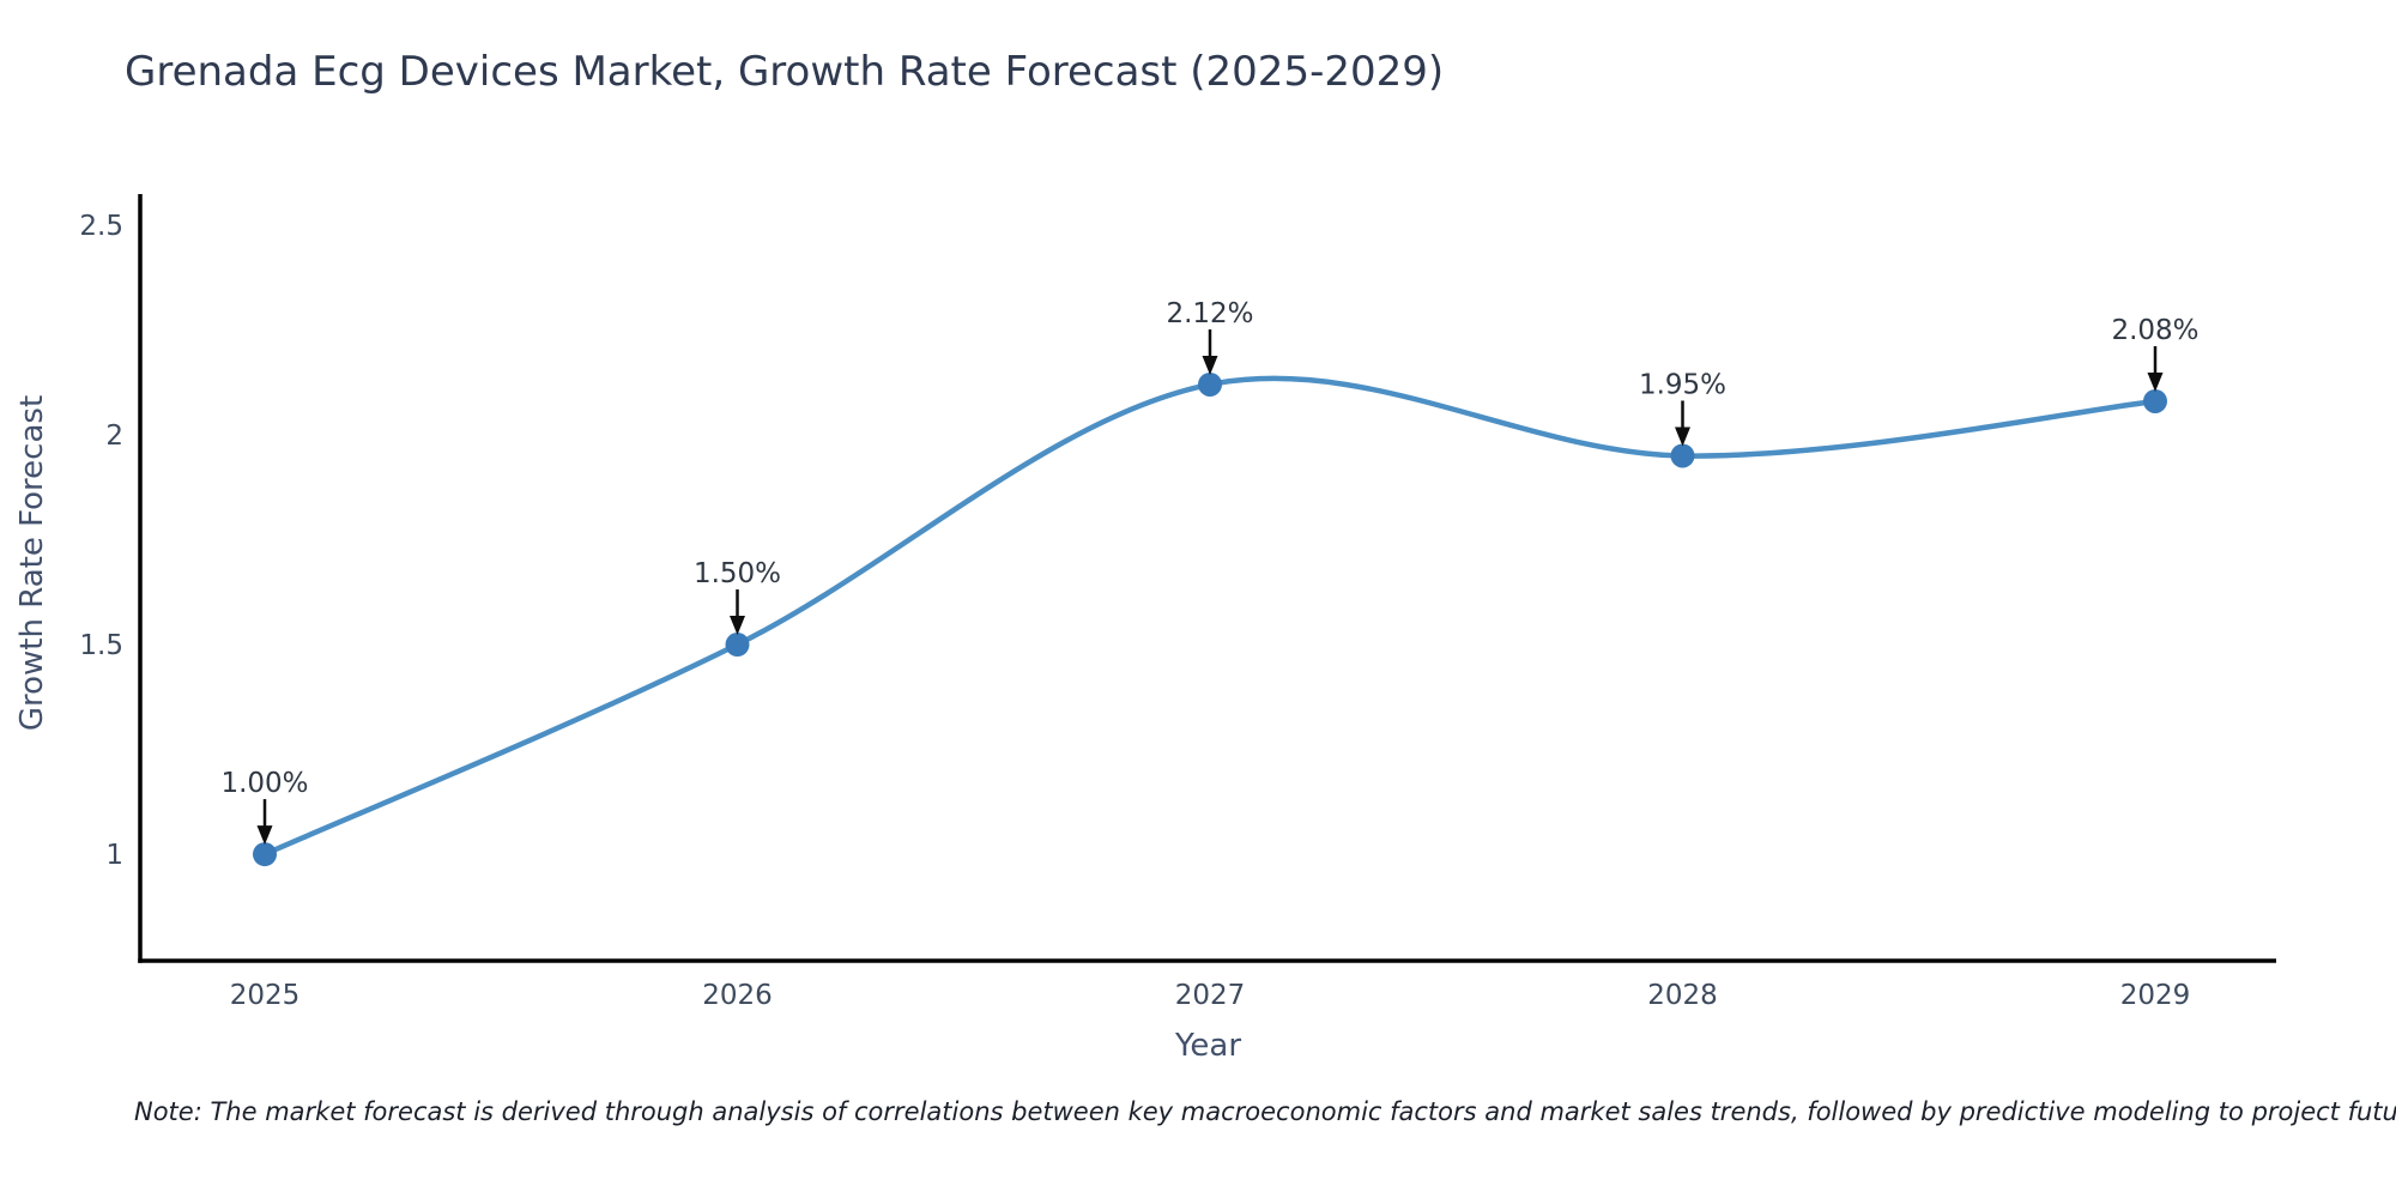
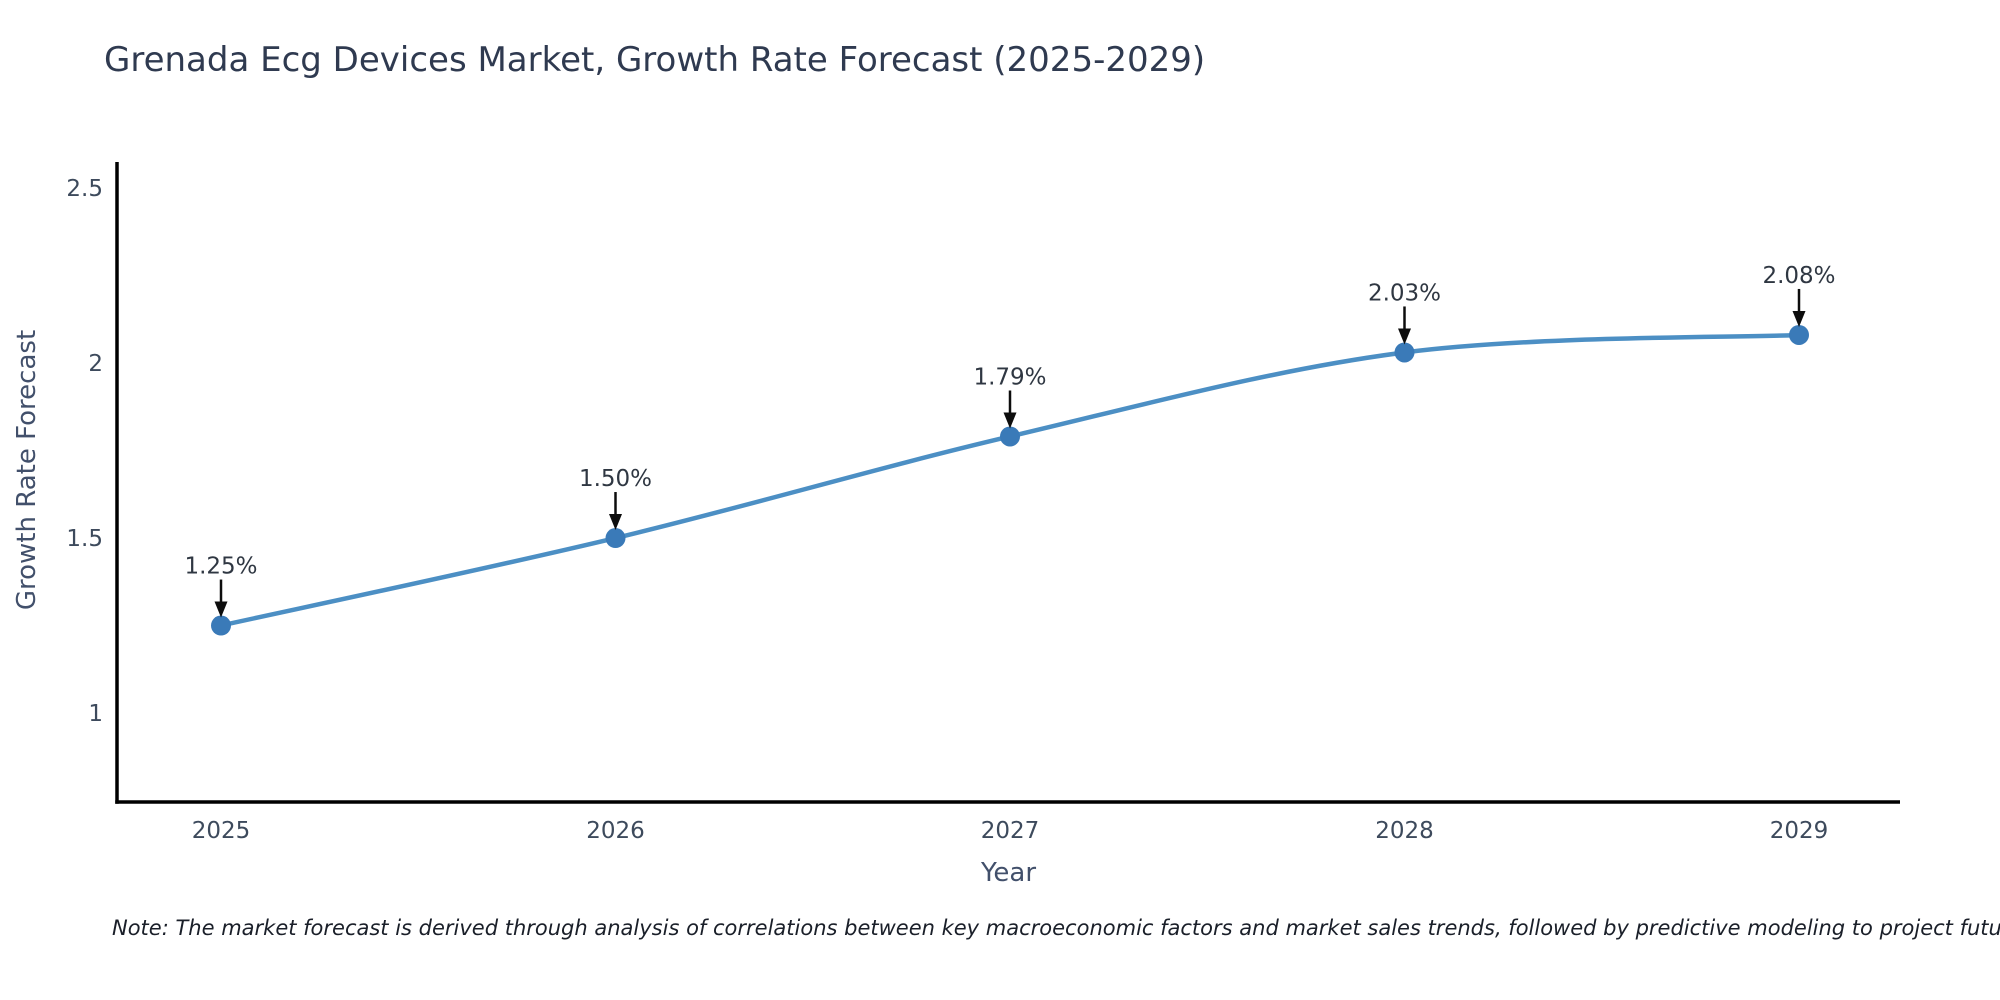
2025: 1.00% -> 1.25%
2027: 2.12% -> 1.79%
2028: 1.95% -> 2.03%
